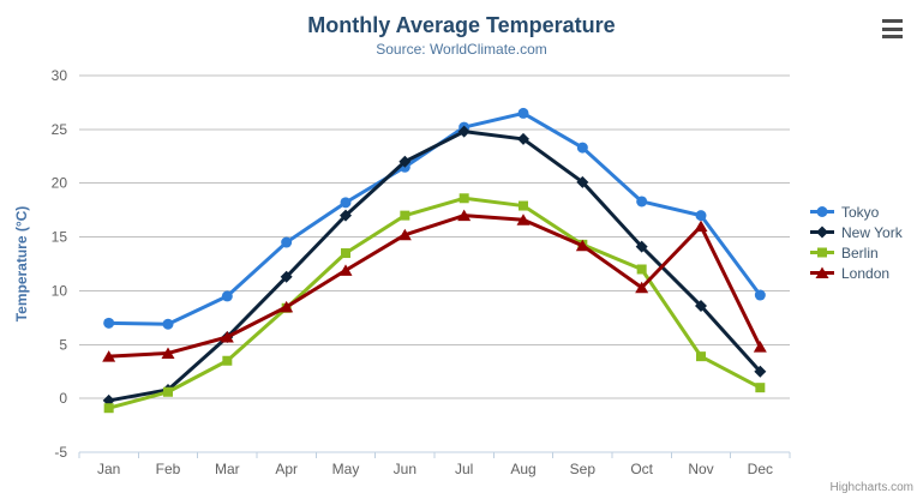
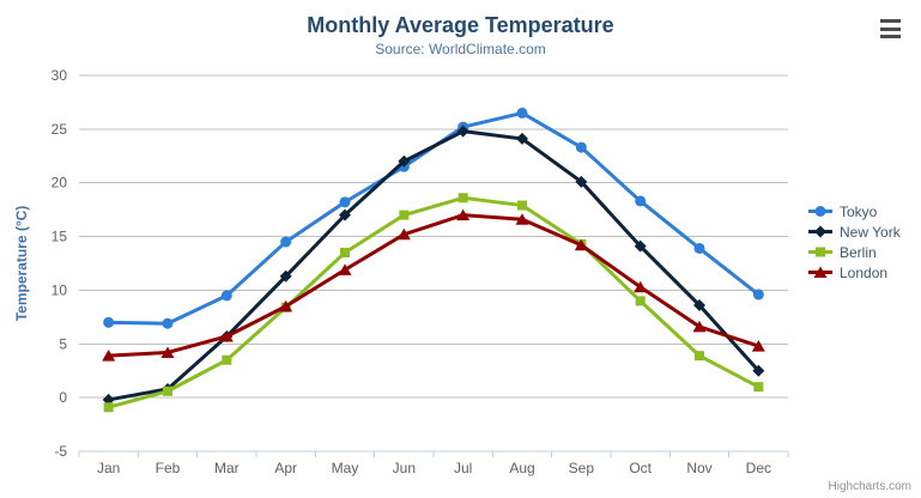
Berlin/Oct: 12 -> 9
Tokyo/Nov: 17 -> 14
London/Nov: 16 -> 7
